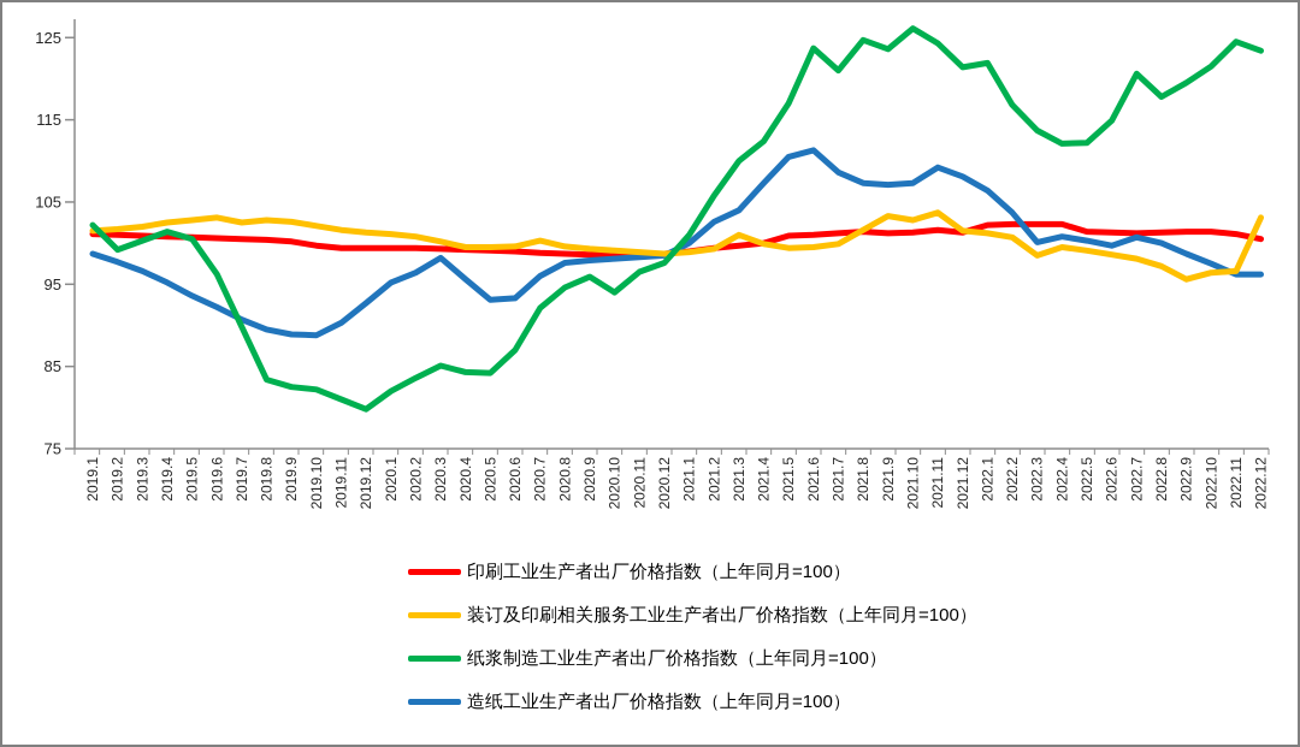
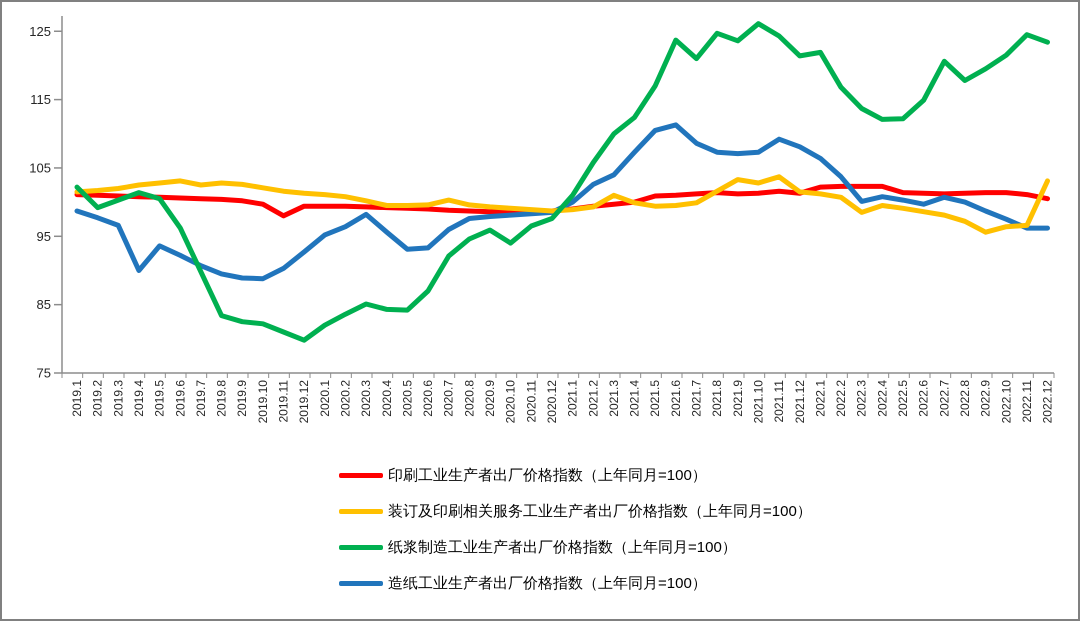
造纸工业生产者出厂价格指数（上年同月=100）/2019.4: 95 -> 90
印刷工业生产者出厂价格指数（上年同月=100）/2019.11: 99 -> 98
